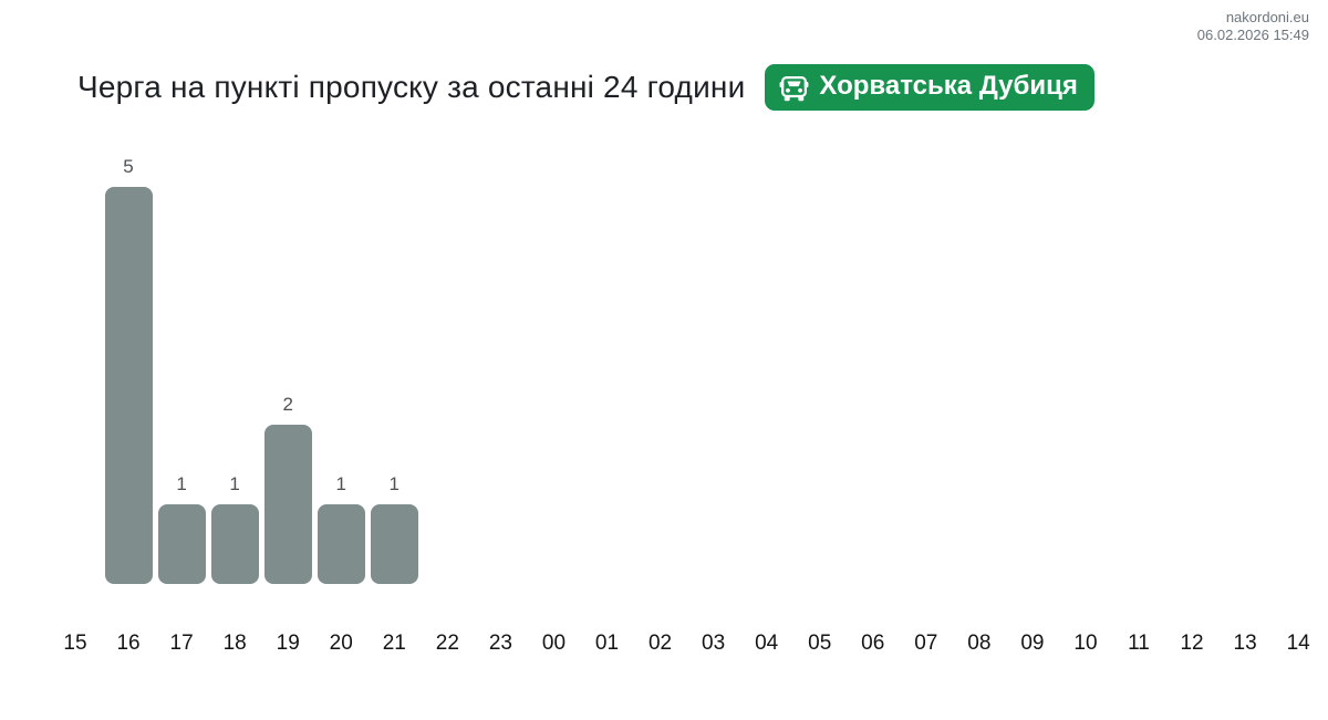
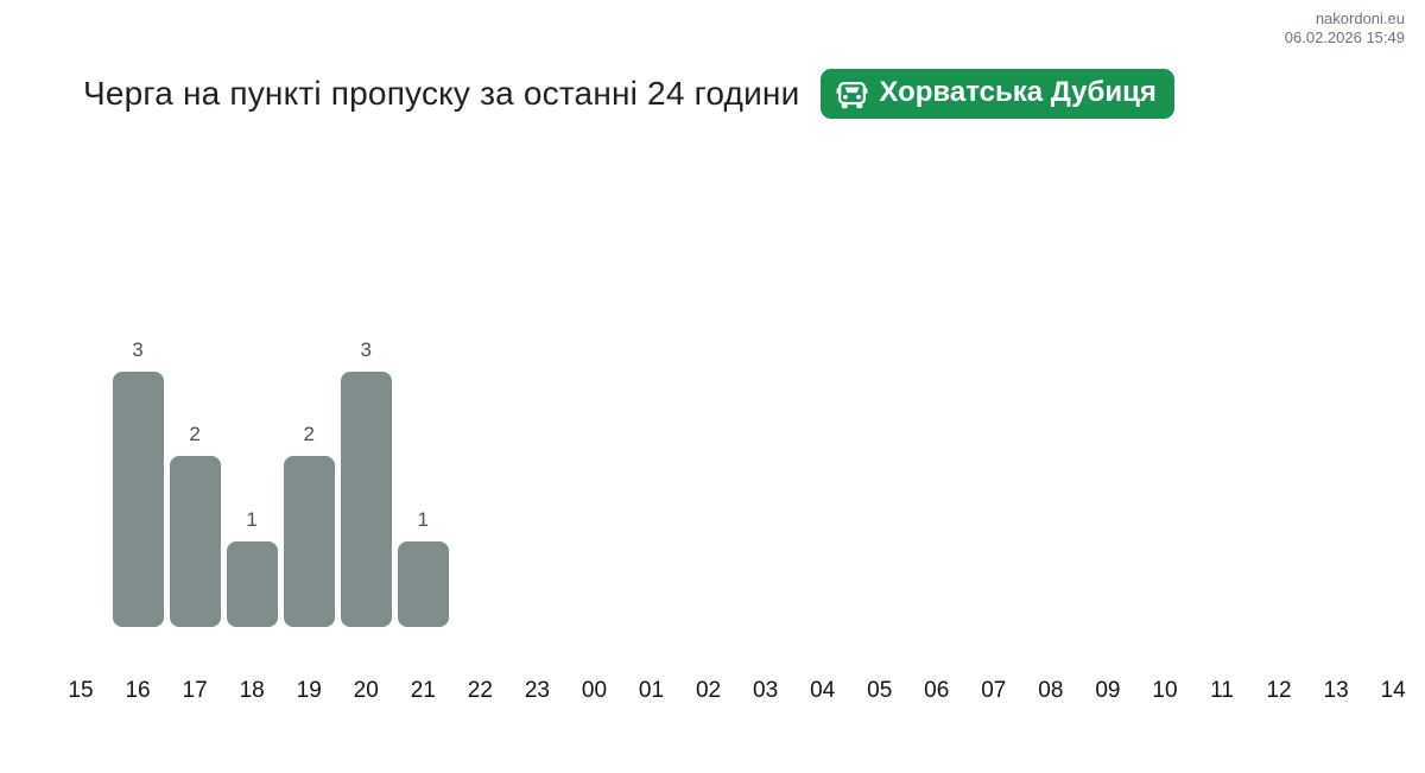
16: 5 -> 3
17: 1 -> 2
20: 1 -> 3
